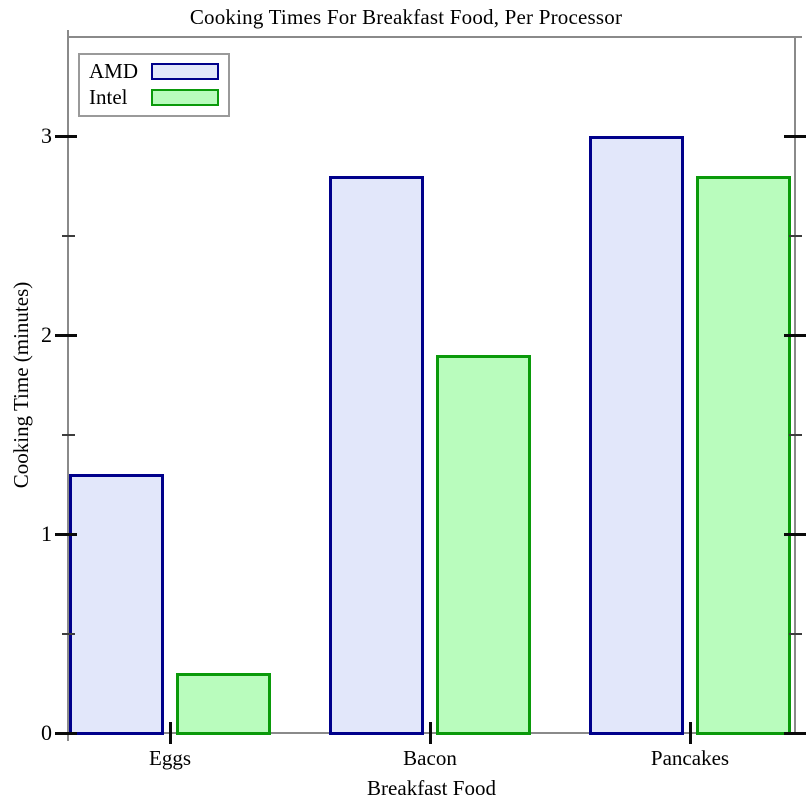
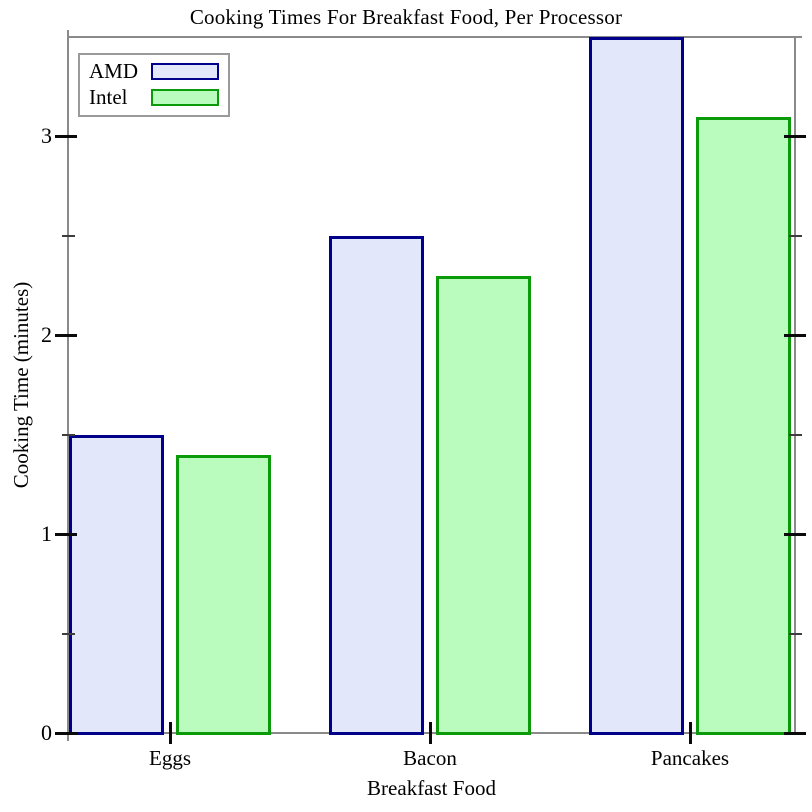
AMD/Eggs: 1.3 -> 1.5
Intel/Eggs: 0.3 -> 1.4
AMD/Bacon: 2.8 -> 2.5
Intel/Bacon: 1.9 -> 2.3
AMD/Pancakes: 3.0 -> 3.5
Intel/Pancakes: 2.8 -> 3.1
